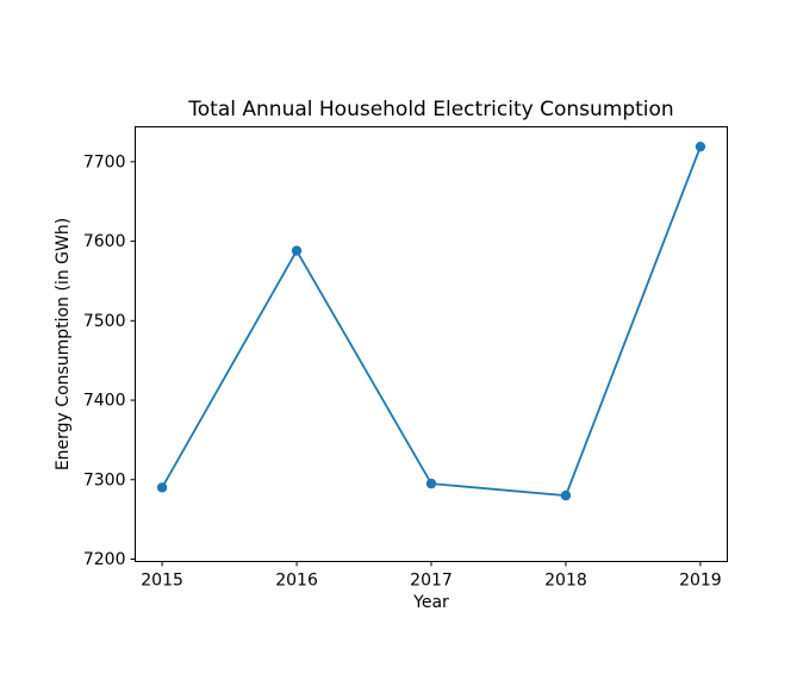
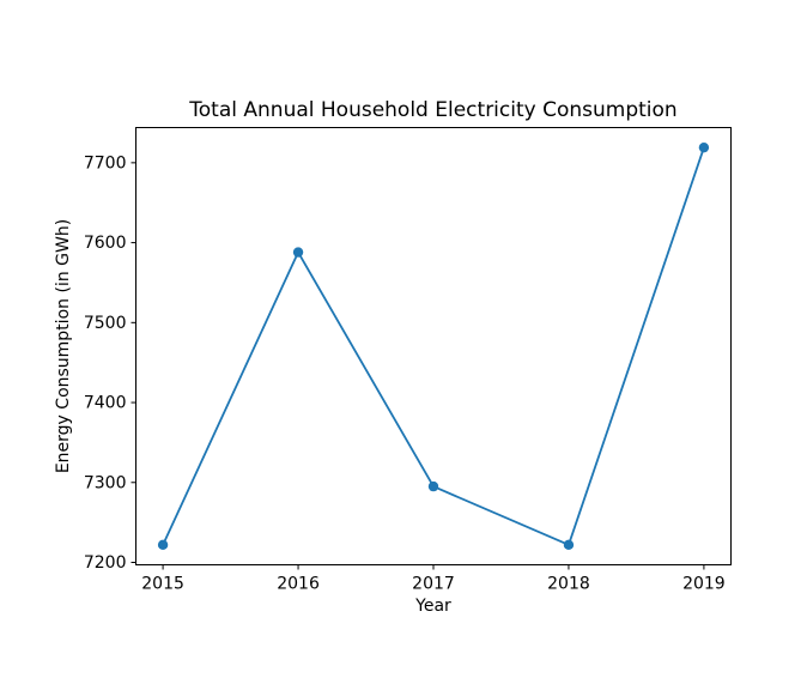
2015: 7290 -> 7220
2018: 7280 -> 7220
